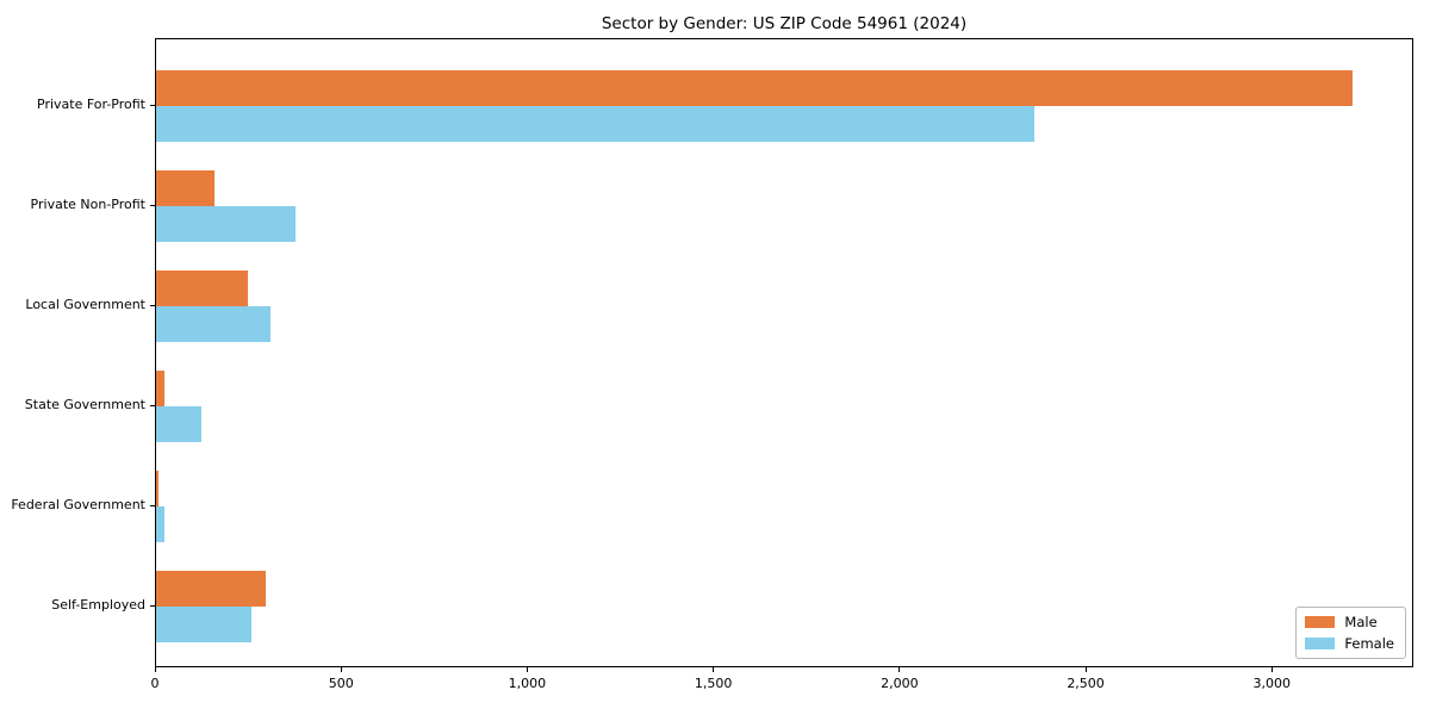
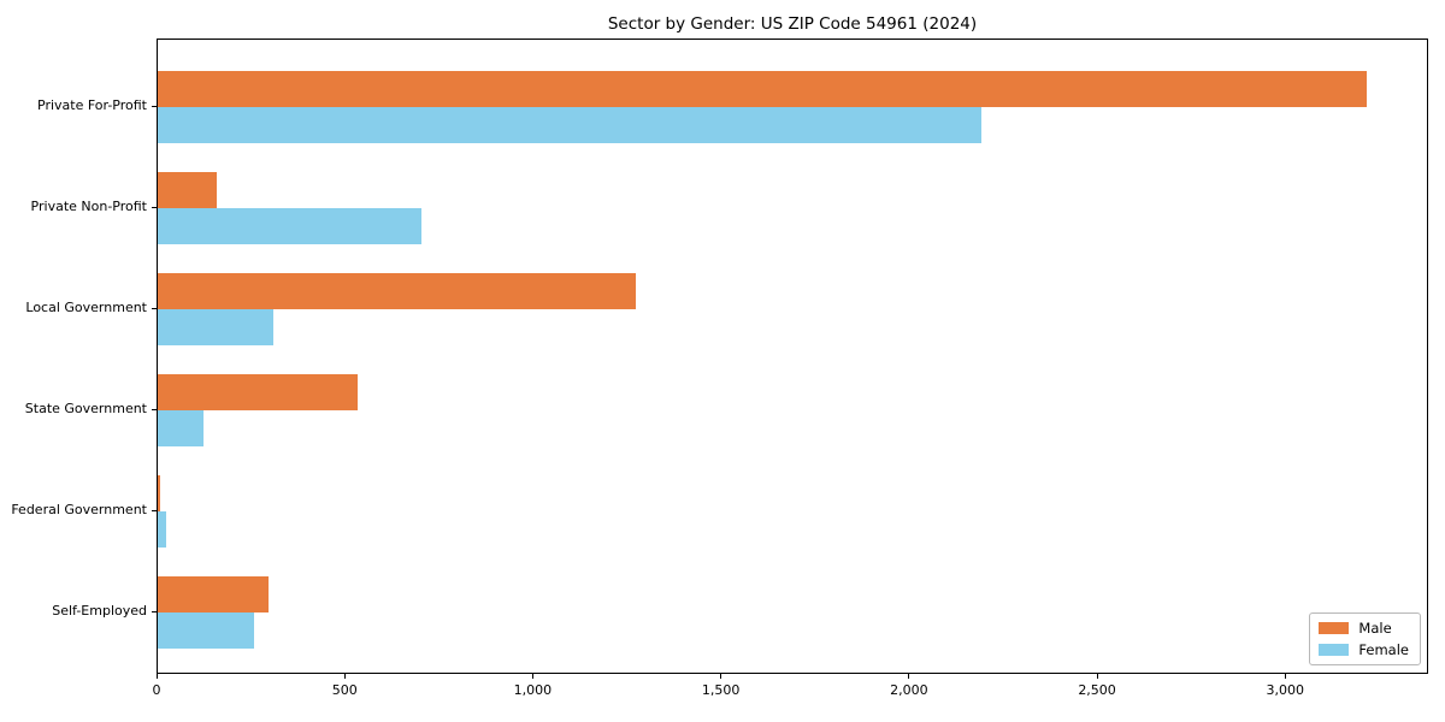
Female/Private For-Profit: 2360 -> 2190
Female/Private Non-Profit: 380 -> 700
Male/Local Government: 250 -> 1270
Male/State Government: 20 -> 530
